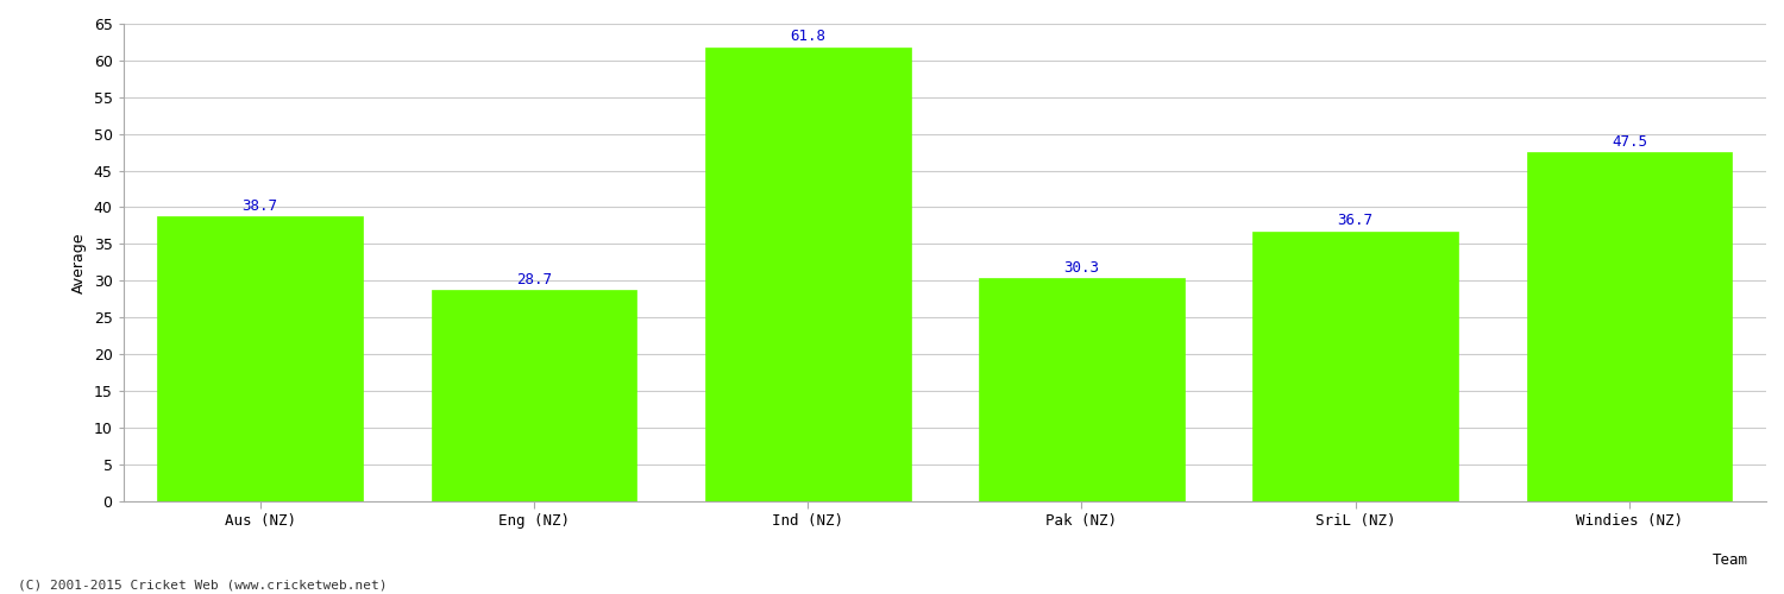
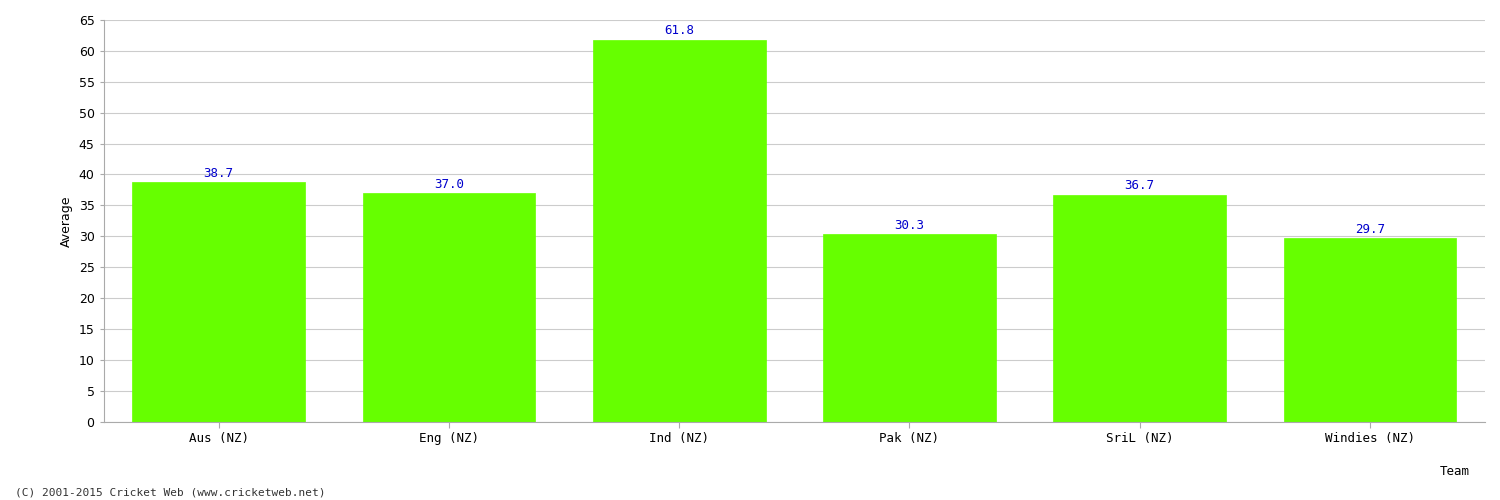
Eng (NZ): 28.7 -> 37.0
Windies (NZ): 47.5 -> 29.7
